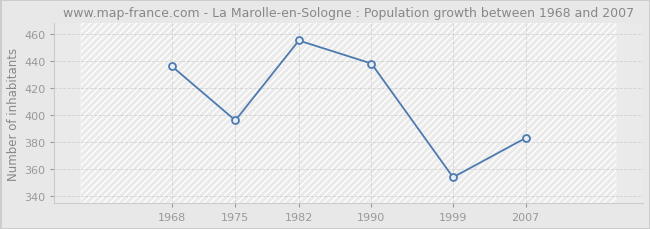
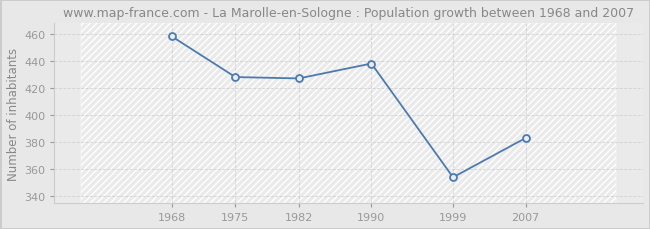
1968: 436 -> 458
1975: 396 -> 428
1982: 455 -> 427
